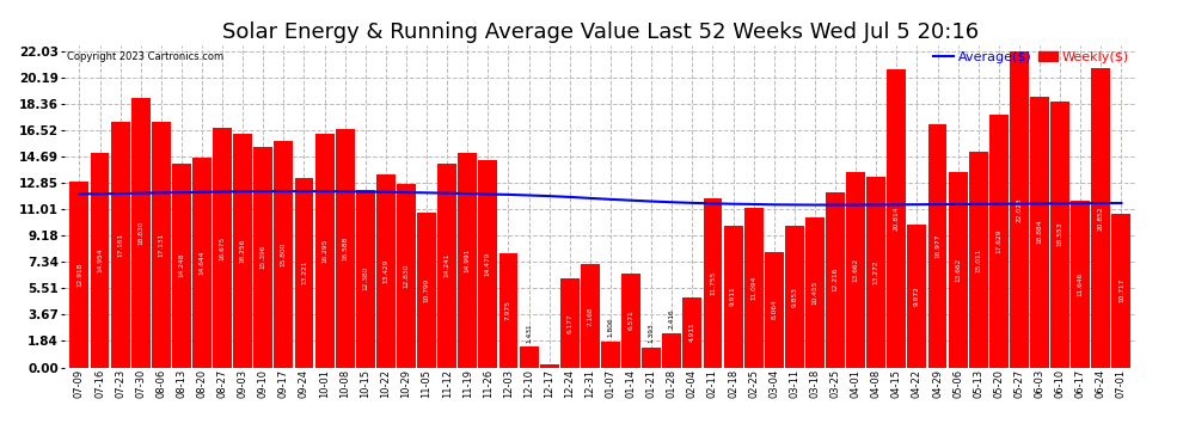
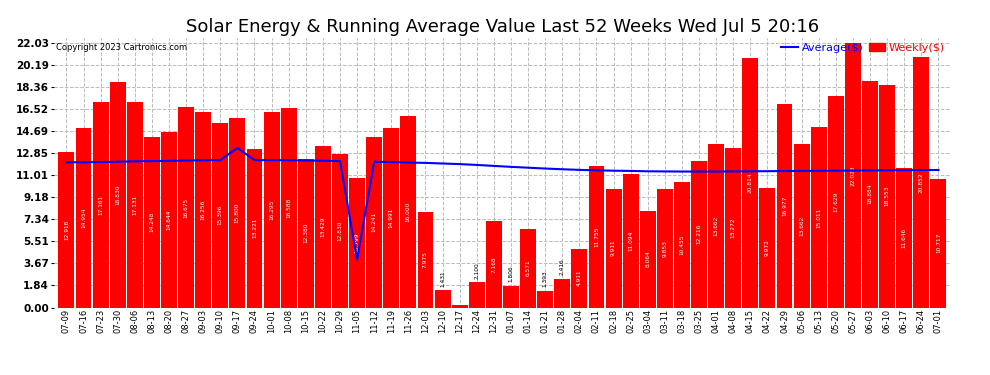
Average($)/09-17: 12.3 -> 13.3
Average($)/11-05: 12.2 -> 4.0
Weekly($)/11-26: 14.5 -> 16.0
Weekly($)/12-24: 6.2 -> 2.1
